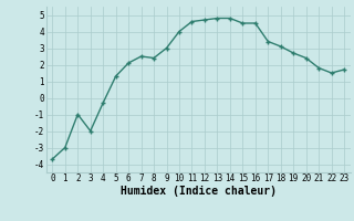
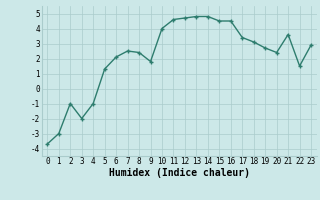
4: -0.3 -> -1.0
9: 3.0 -> 1.8
21: 1.8 -> 3.6
23: 1.7 -> 2.9
